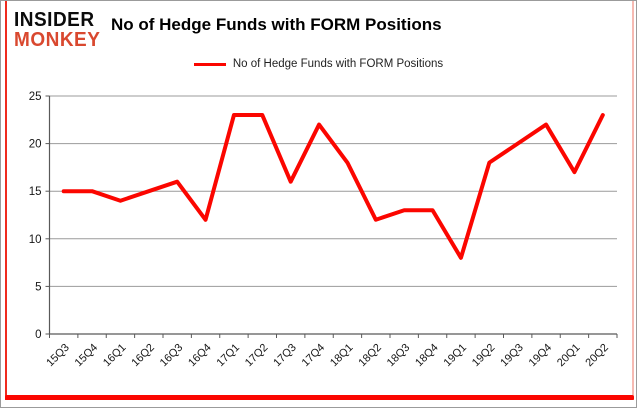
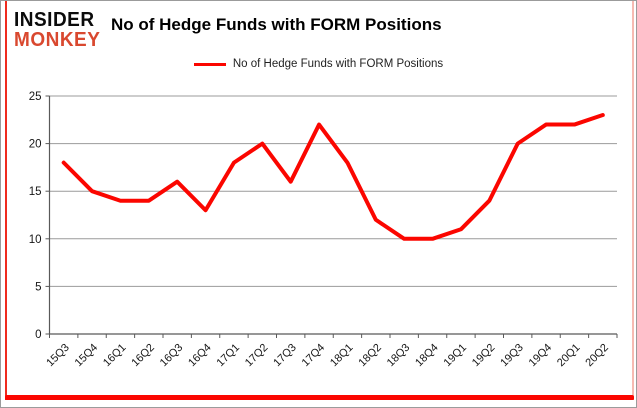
15Q3: 15 -> 18
16Q2: 15 -> 14
16Q4: 12 -> 13
17Q1: 23 -> 18
17Q2: 23 -> 20
18Q3: 13 -> 10
18Q4: 13 -> 10
19Q1: 8 -> 11
19Q2: 18 -> 14
20Q1: 17 -> 22
